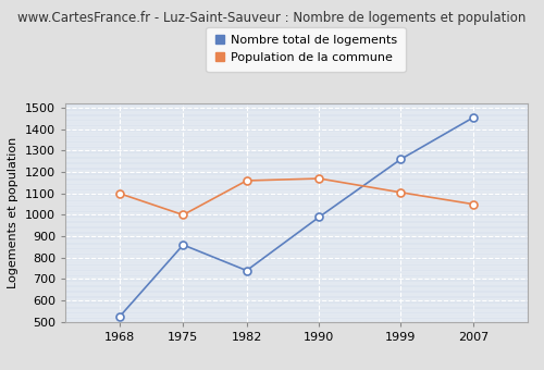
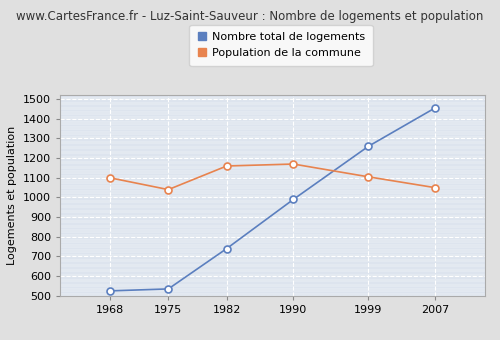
Nombre total de logements/1975: 860 -> 540
Population de la commune/1975: 1000 -> 1040
